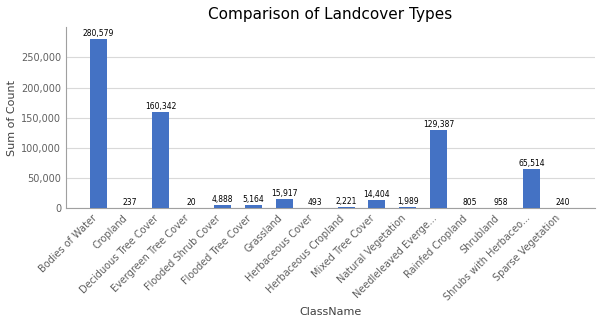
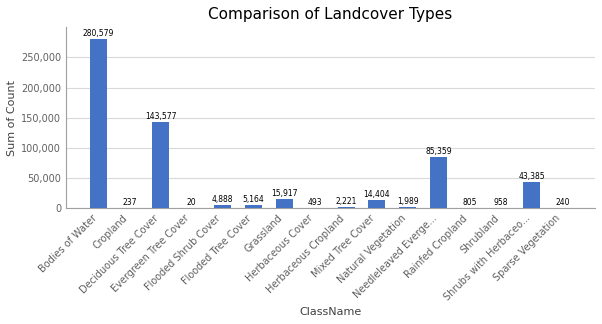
Deciduous Tree Cover: 160,342 -> 143,577
Needleleaved Everge...: 129,387 -> 85,359
Shrubs with Herbaceo...: 65,514 -> 43,385
